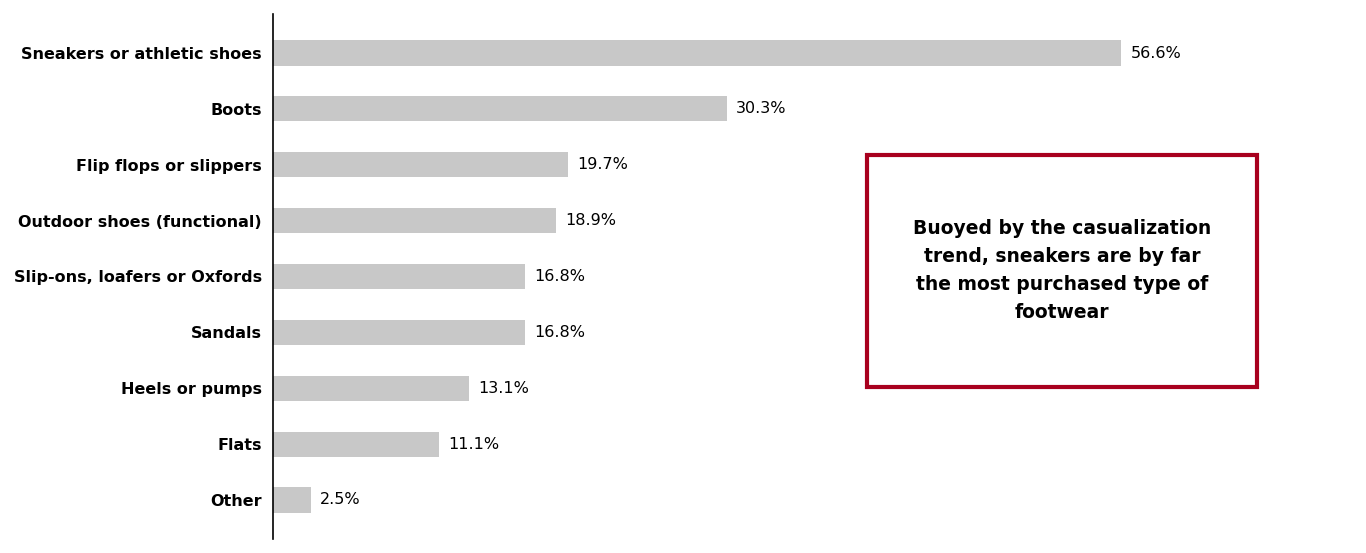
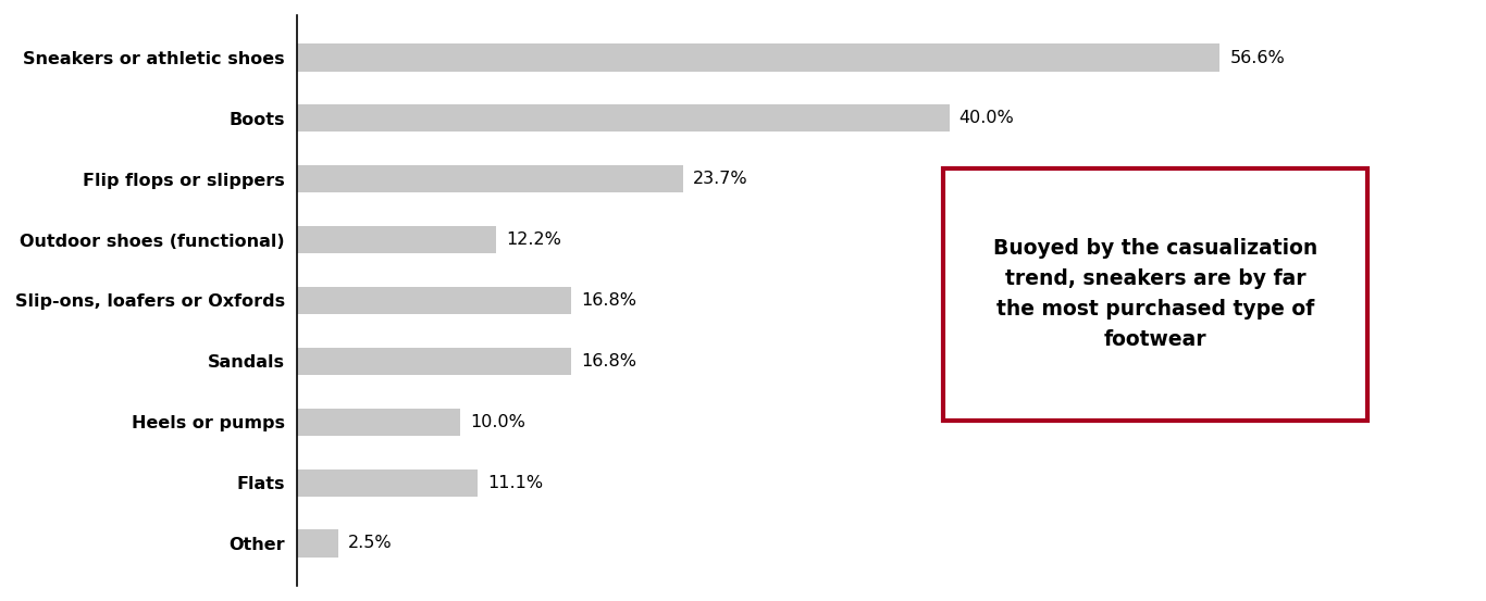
Boots: 30.3% -> 40.0%
Flip flops or slippers: 19.7% -> 23.7%
Outdoor shoes (functional): 18.9% -> 12.2%
Heels or pumps: 13.1% -> 10.0%
